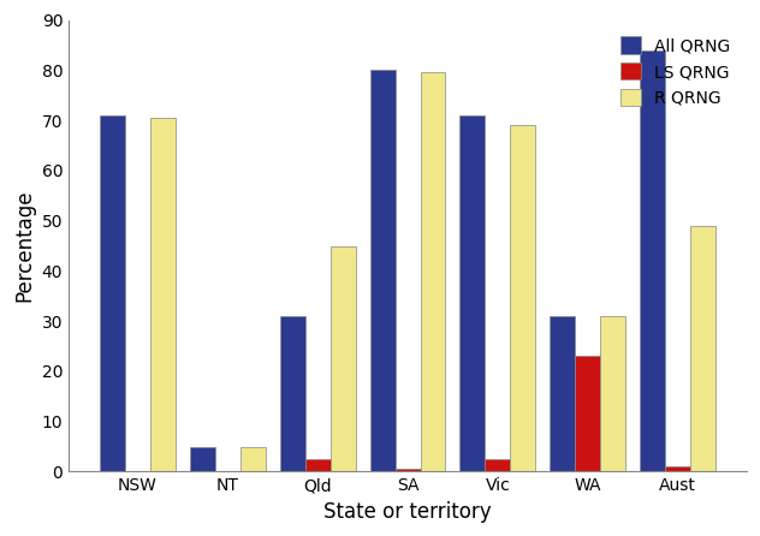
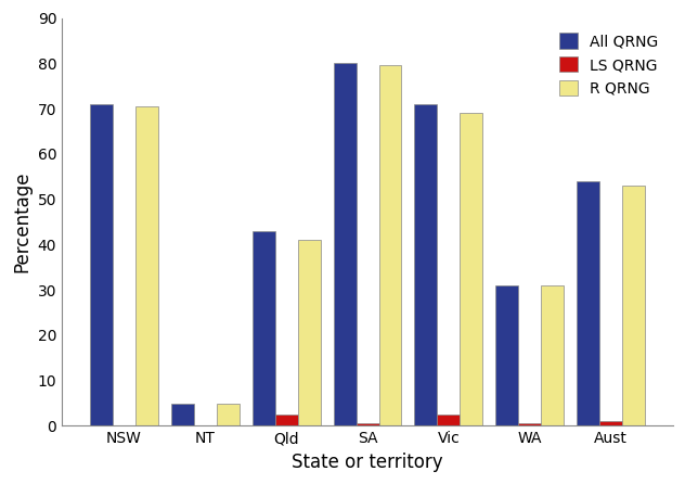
All QRNG/Qld: 31 -> 43
R QRNG/Qld: 45.0 -> 41.0
LS QRNG/WA: 23.0 -> 0.5
All QRNG/Aust: 84 -> 54
R QRNG/Aust: 49.0 -> 53.0
